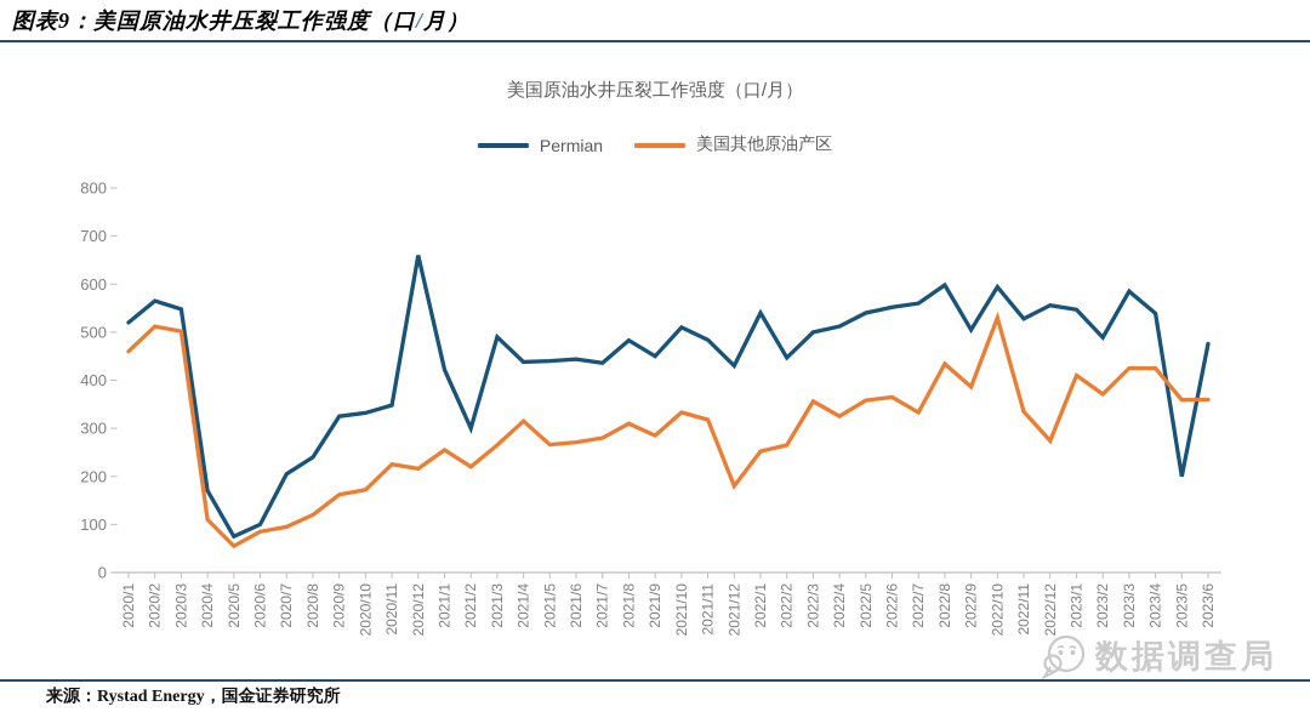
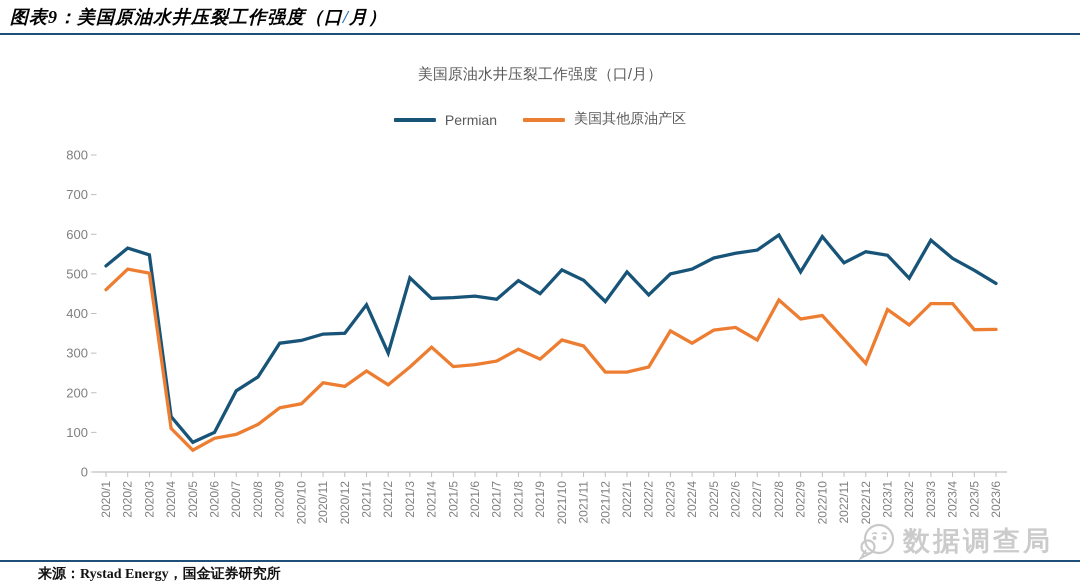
Permian/2020/4: 170 -> 140
Permian/2020/12: 660 -> 350
美国其他原油产区/2021/12: 180 -> 250
Permian/2022/1: 540 -> 500
美国其他原油产区/2022/10: 530 -> 400
Permian/2023/5: 200 -> 510
